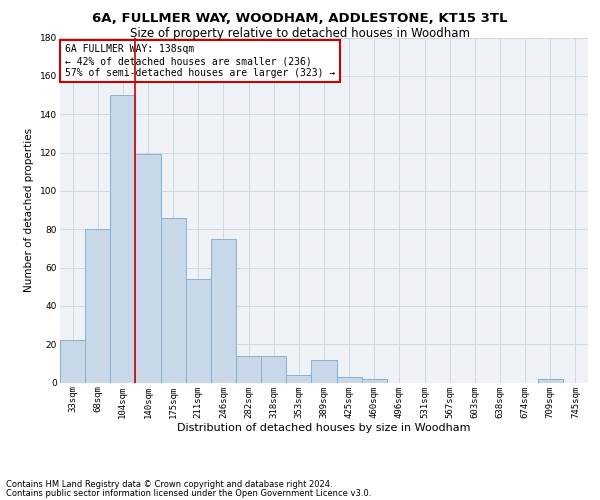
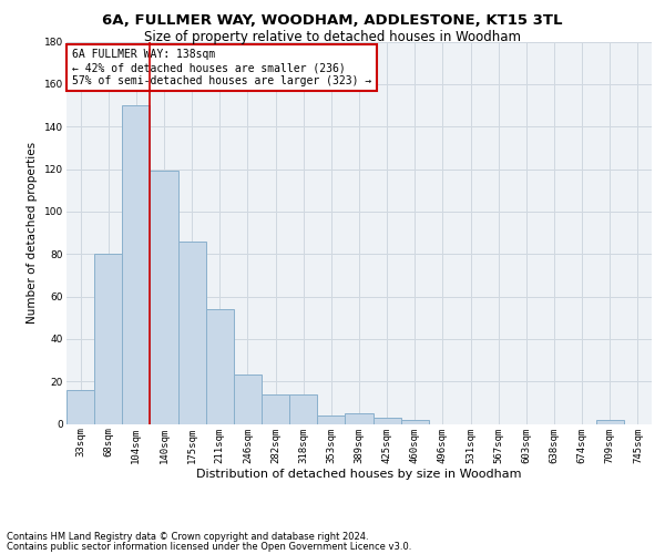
33sqm: 22 -> 16
246sqm: 75 -> 23
389sqm: 12 -> 5
